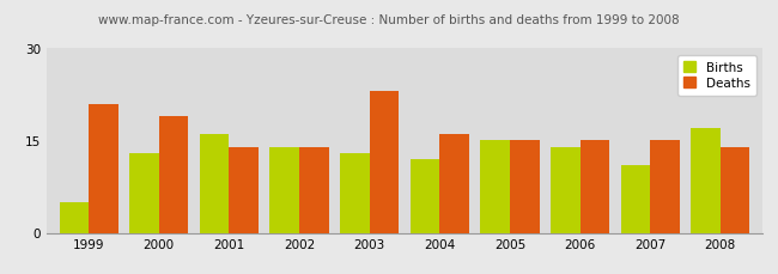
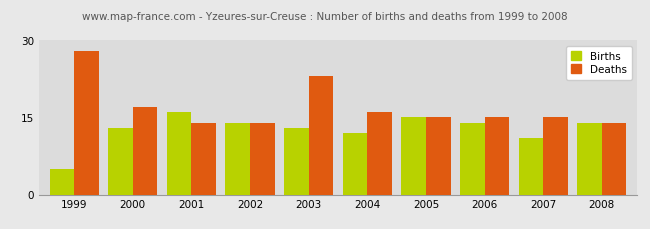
Deaths/1999: 21 -> 28
Deaths/2000: 19 -> 17
Births/2008: 17 -> 14
